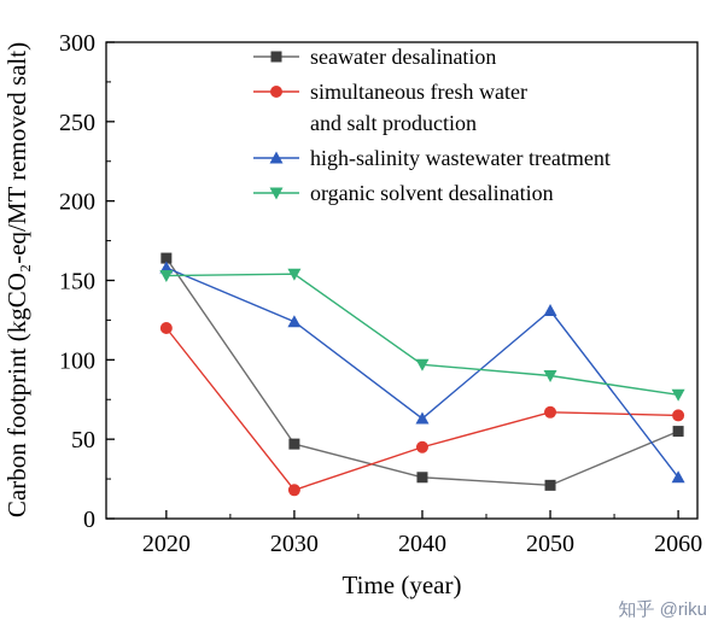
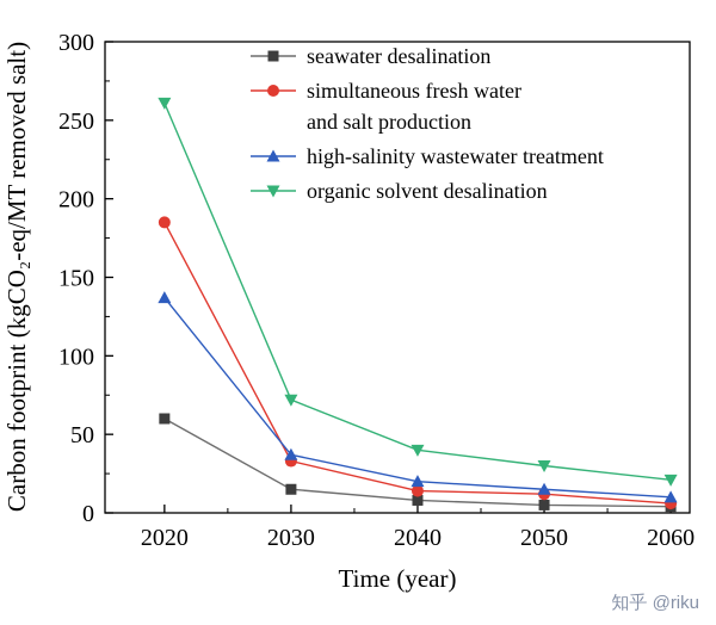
seawater desalination/2020: 164 -> 60
simultaneous fresh water and salt production/2020: 120 -> 185
high-salinity wastewater treatment/2020: 158 -> 137
organic solvent desalination/2020: 153 -> 261
seawater desalination/2030: 47 -> 15
simultaneous fresh water and salt production/2030: 18 -> 33
high-salinity wastewater treatment/2030: 124 -> 37
organic solvent desalination/2030: 154 -> 72
seawater desalination/2040: 26 -> 8
simultaneous fresh water and salt production/2040: 45 -> 14
high-salinity wastewater treatment/2040: 63 -> 20
organic solvent desalination/2040: 97 -> 40
seawater desalination/2050: 21 -> 5
simultaneous fresh water and salt production/2050: 67 -> 12
high-salinity wastewater treatment/2050: 131 -> 15
organic solvent desalination/2050: 90 -> 30
seawater desalination/2060: 55 -> 4
simultaneous fresh water and salt production/2060: 65 -> 6
high-salinity wastewater treatment/2060: 26 -> 10
organic solvent desalination/2060: 78 -> 21
